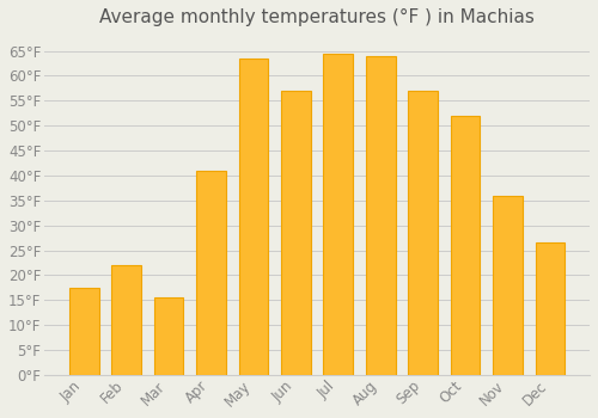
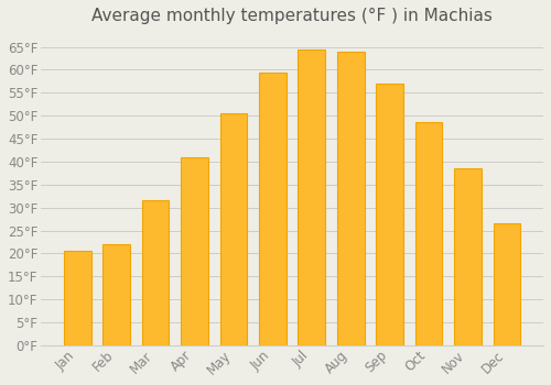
Jan: 17.5°F -> 20.5°F
Mar: 15.5°F -> 31.5°F
May: 63.5°F -> 50.5°F
Jun: 57.0°F -> 59.5°F
Oct: 52.0°F -> 48.5°F
Nov: 36.0°F -> 38.5°F
